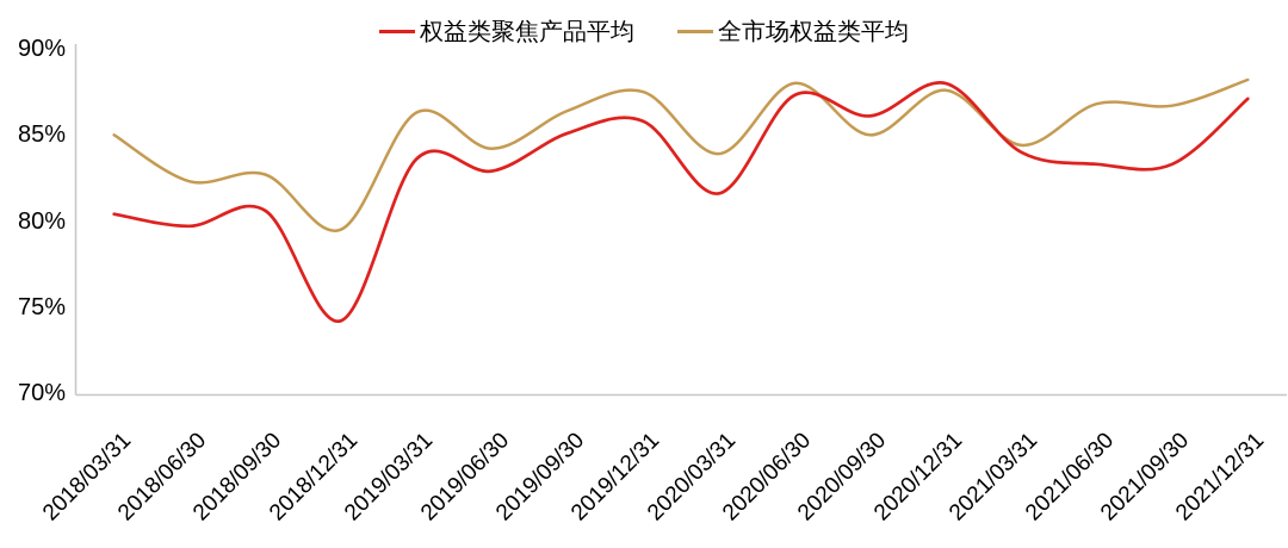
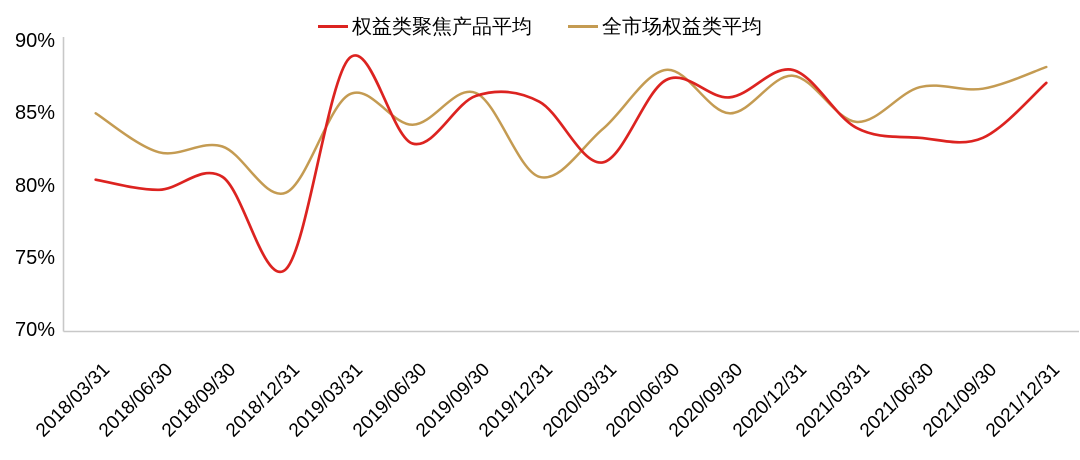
权益类聚焦产品平均/2019/03/31: 83.6% -> 88.8%
权益类聚焦产品平均/2019/09/30: 85.1% -> 86.2%
全市场权益类平均/2019/12/31: 87.5% -> 80.6%
